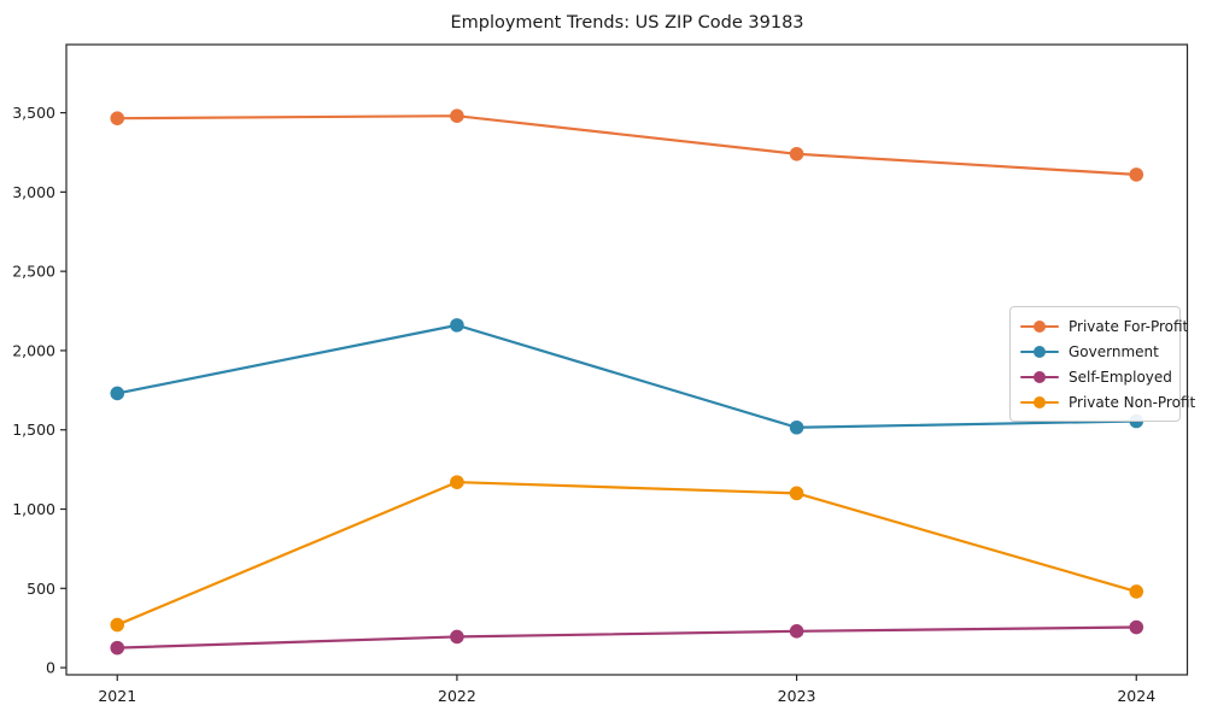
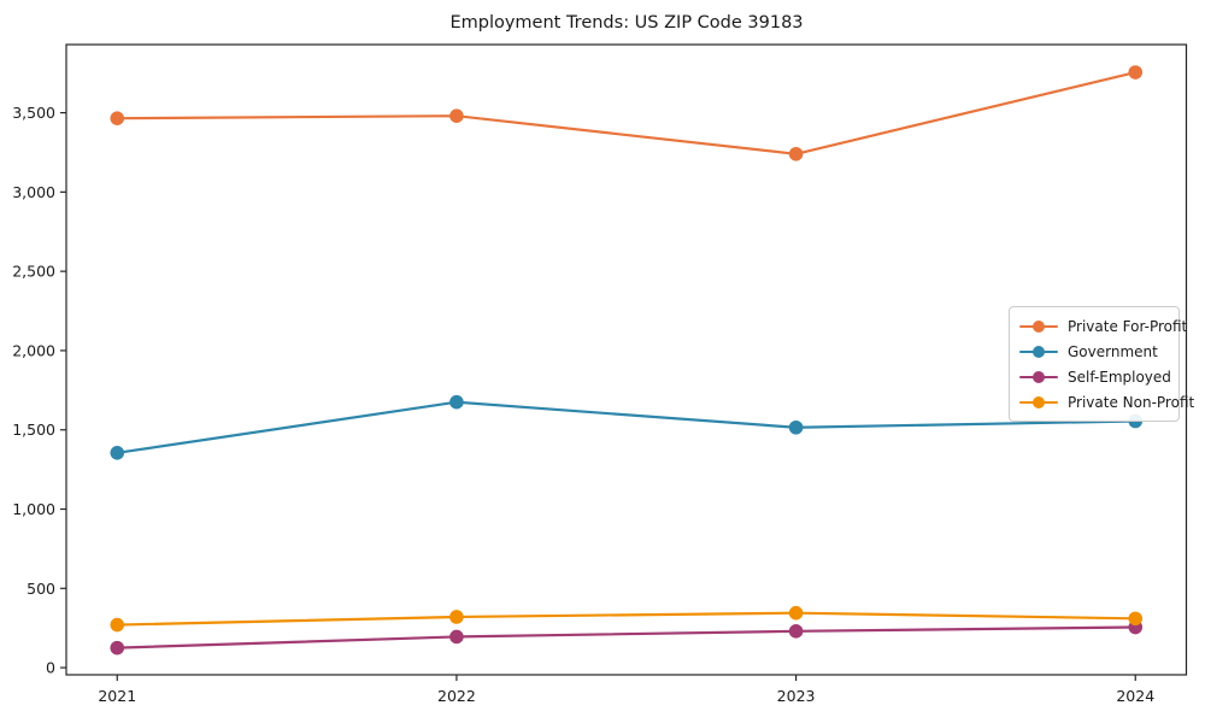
Government/2021: 1730 -> 1360
Government/2022: 2160 -> 1680
Private Non-Profit/2022: 1170 -> 320
Private Non-Profit/2023: 1100 -> 340
Private For-Profit/2024: 3110 -> 3760
Private Non-Profit/2024: 480 -> 310
